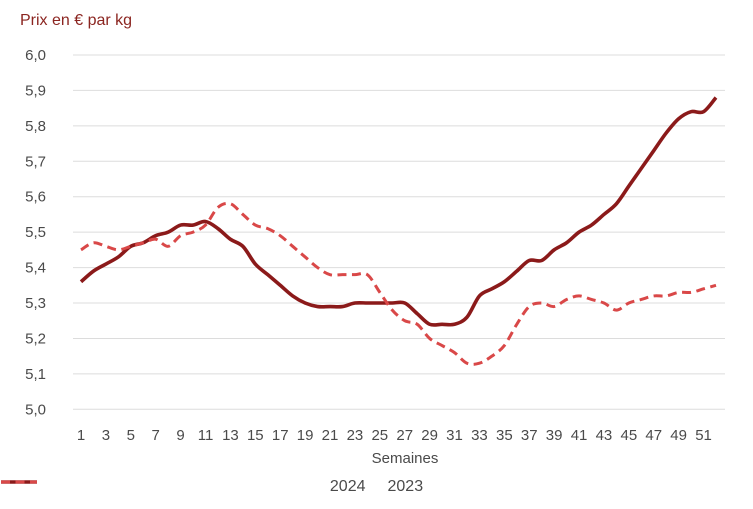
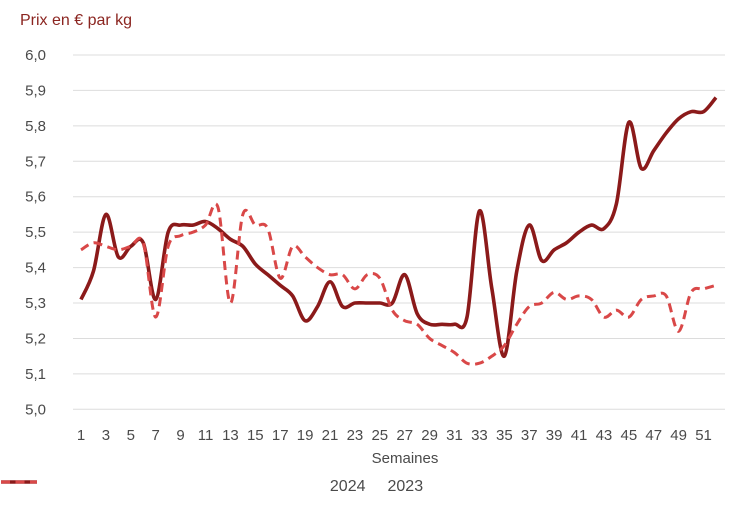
2024/1: 5,36 -> 5,31
2024/3: 5,41 -> 5,55
2024/7: 5,49 -> 5,31
2023/7: 5,48 -> 5,26
2023/13: 5,58 -> 5,30
2023/17: 5,49 -> 5,37
2024/19: 5,30 -> 5,25
2024/21: 5,29 -> 5,36
2023/23: 5,38 -> 5,34
2023/25: 5,33 -> 5,37
2024/27: 5,30 -> 5,38
2024/33: 5,32 -> 5,56
2024/35: 5,36 -> 5,15
2024/37: 5,42 -> 5,52
2023/39: 5,29 -> 5,33
2024/43: 5,55 -> 5,51
2023/43: 5,30 -> 5,26
2024/45: 5,63 -> 5,81
2023/45: 5,30 -> 5,26
2023/49: 5,33 -> 5,22
